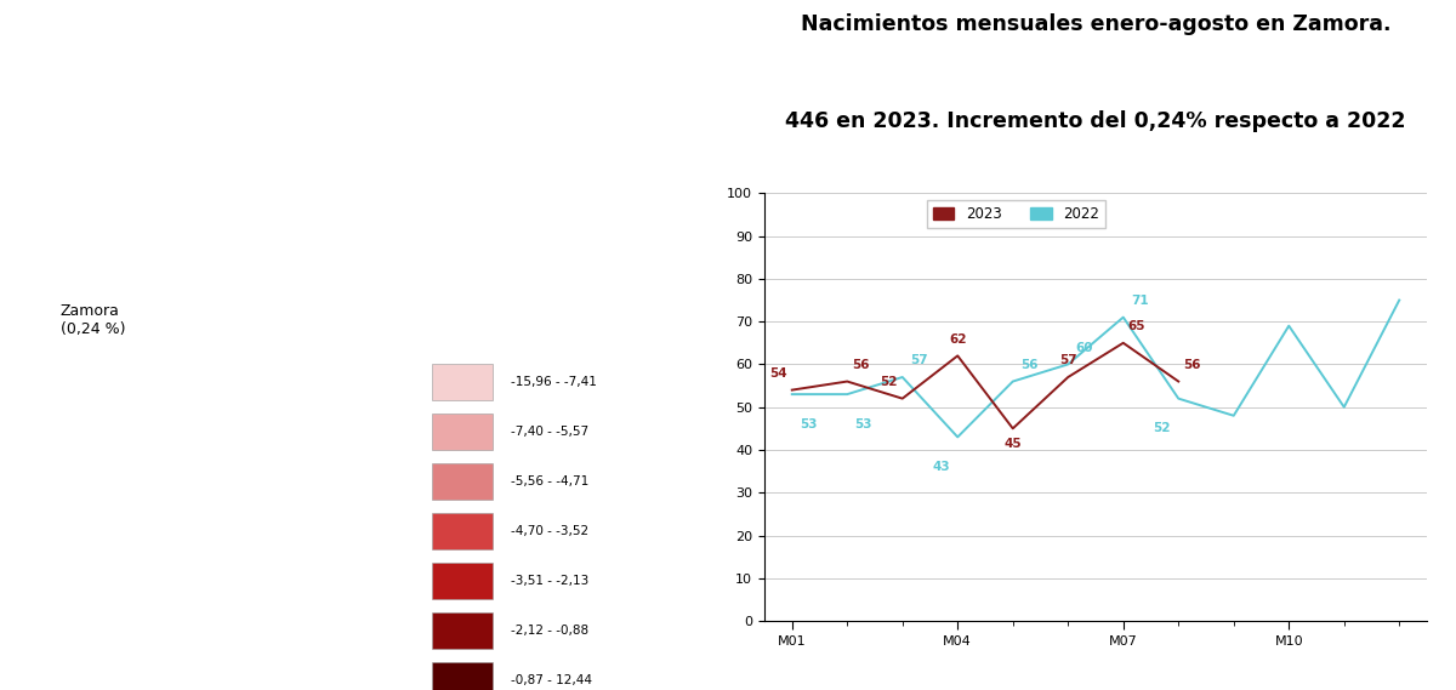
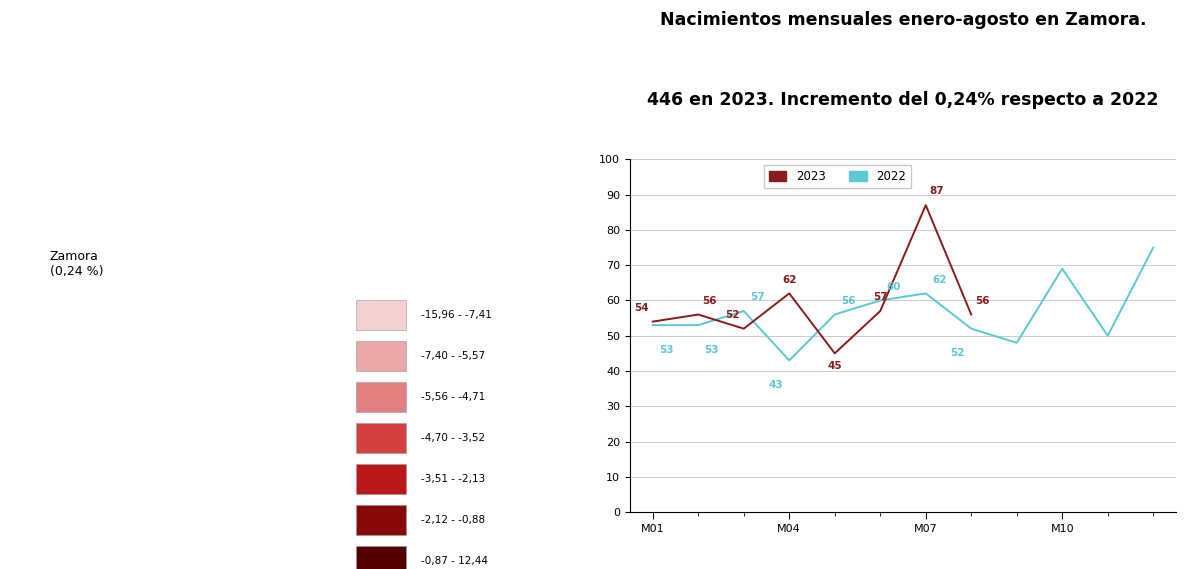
2023/M07: 65 -> 87
2022/M07: 71 -> 62
